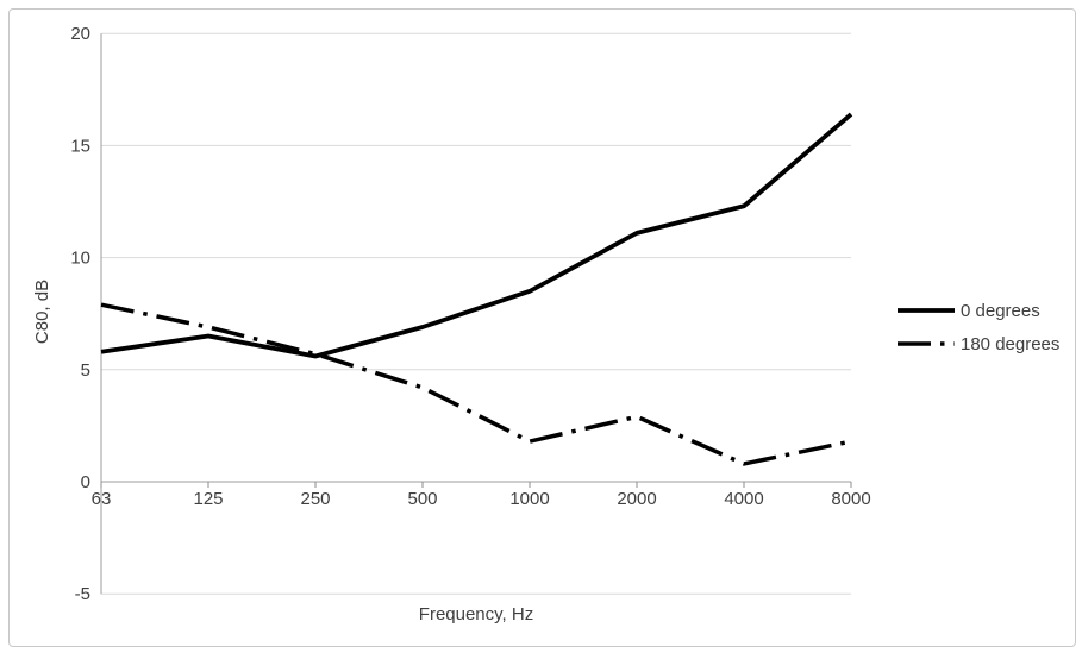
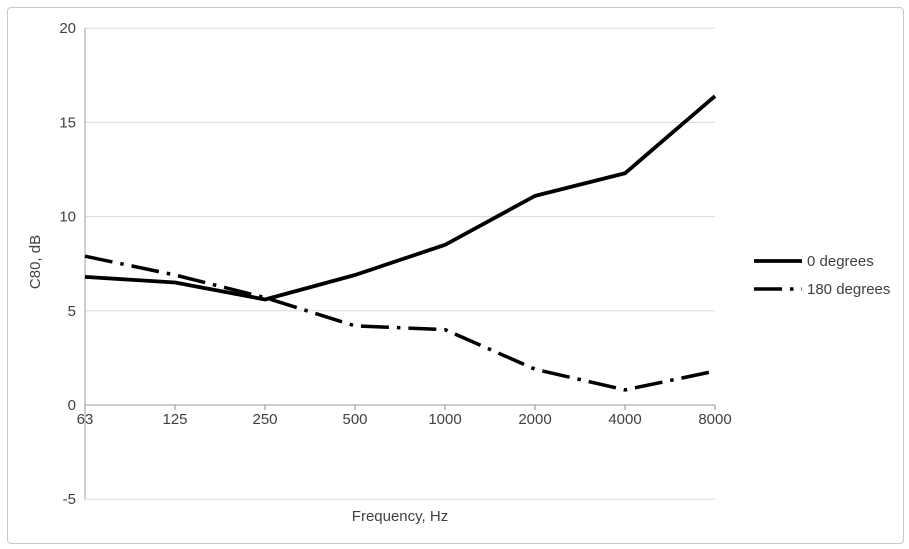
0 degrees/63: 5.8 -> 6.8
180 degrees/1000: 1.8 -> 4.0
180 degrees/2000: 2.9 -> 1.9
